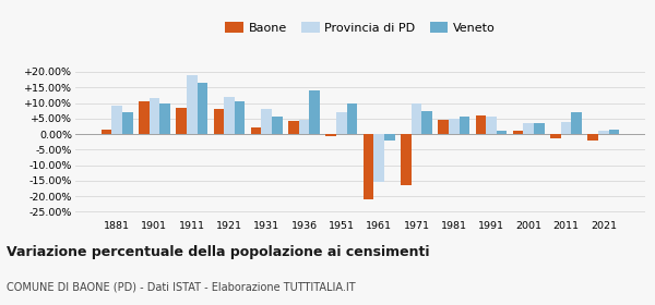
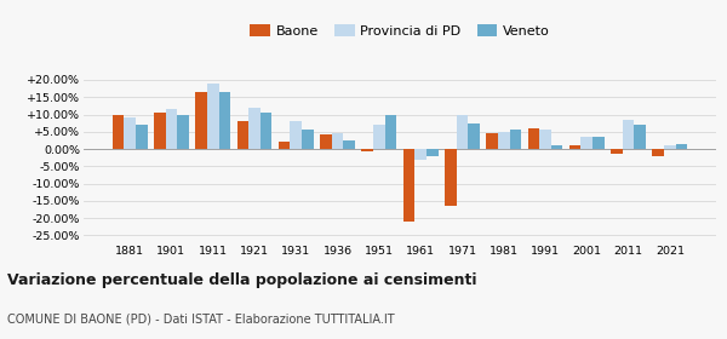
Baone/1881: 1.5% -> 10.0%
Baone/1911: 8.5% -> 16.5%
Veneto/1936: 14.0% -> 2.5%
Provincia di PD/1961: -15.5% -> -3.0%
Provincia di PD/2011: 4.0% -> 8.5%
